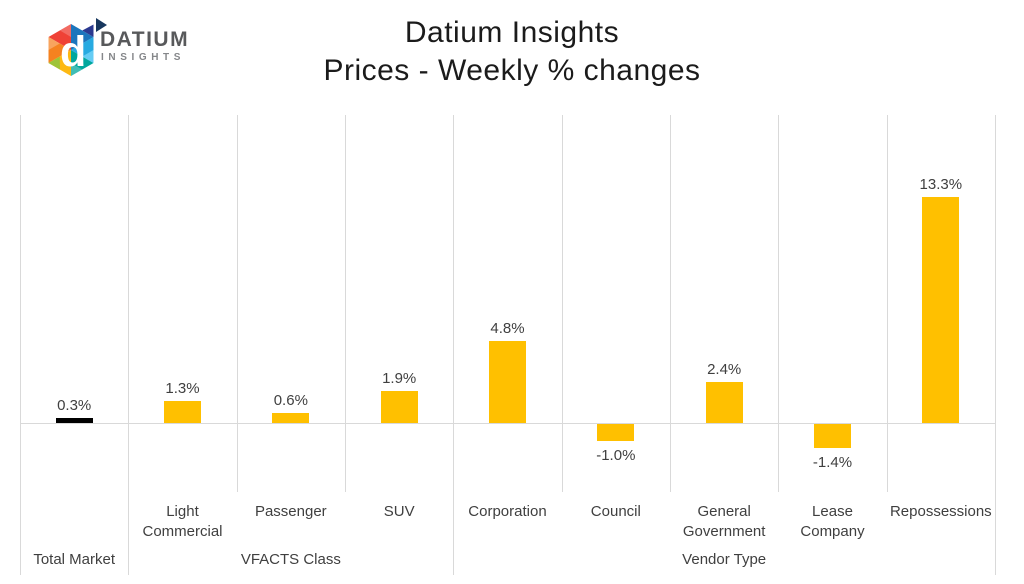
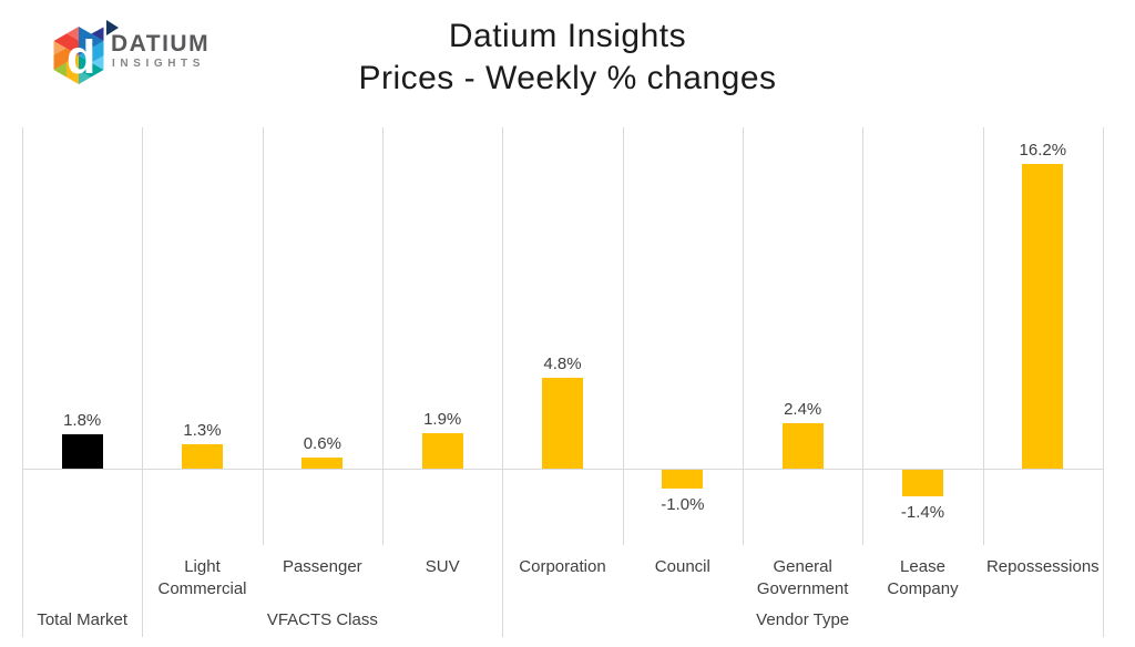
Total Market: 0.3% -> 1.8%
Repossessions: 13.3% -> 16.2%
